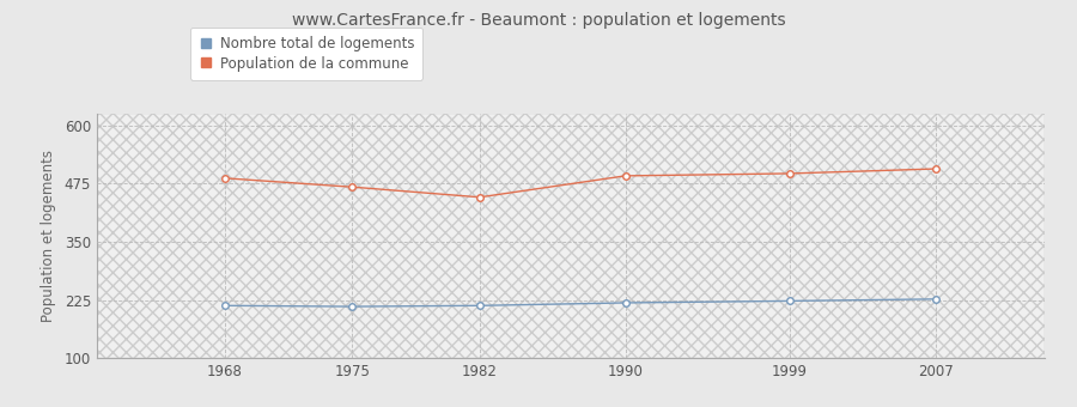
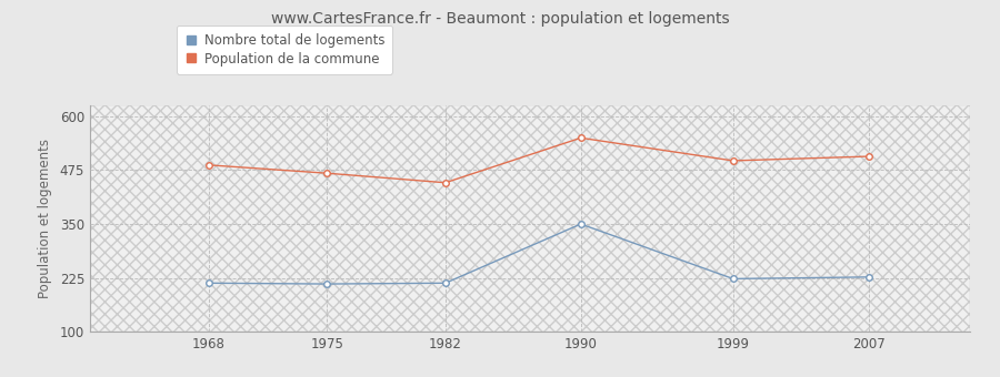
Nombre total de logements/1990: 219 -> 350
Population de la commune/1990: 492 -> 550
